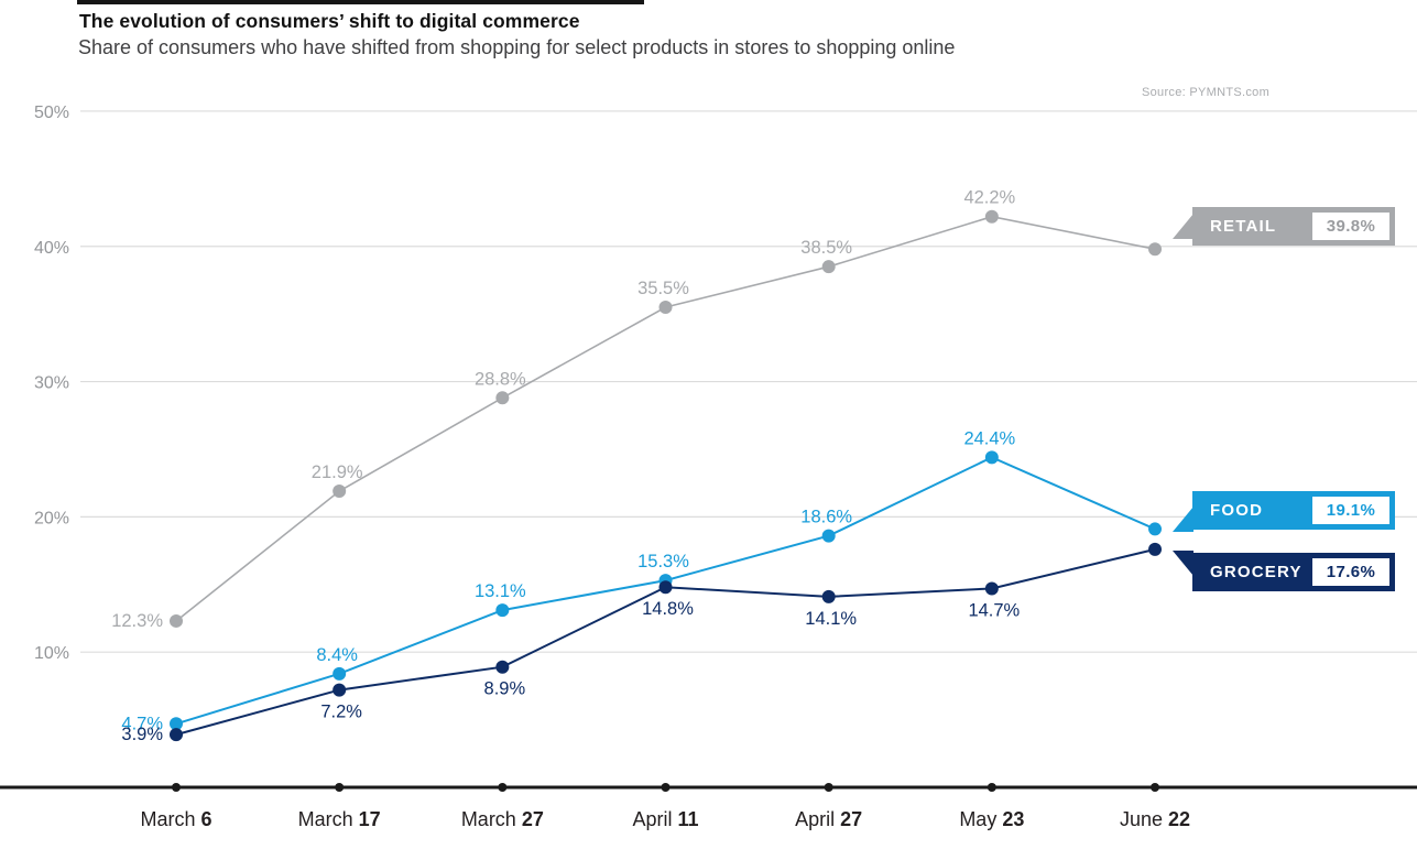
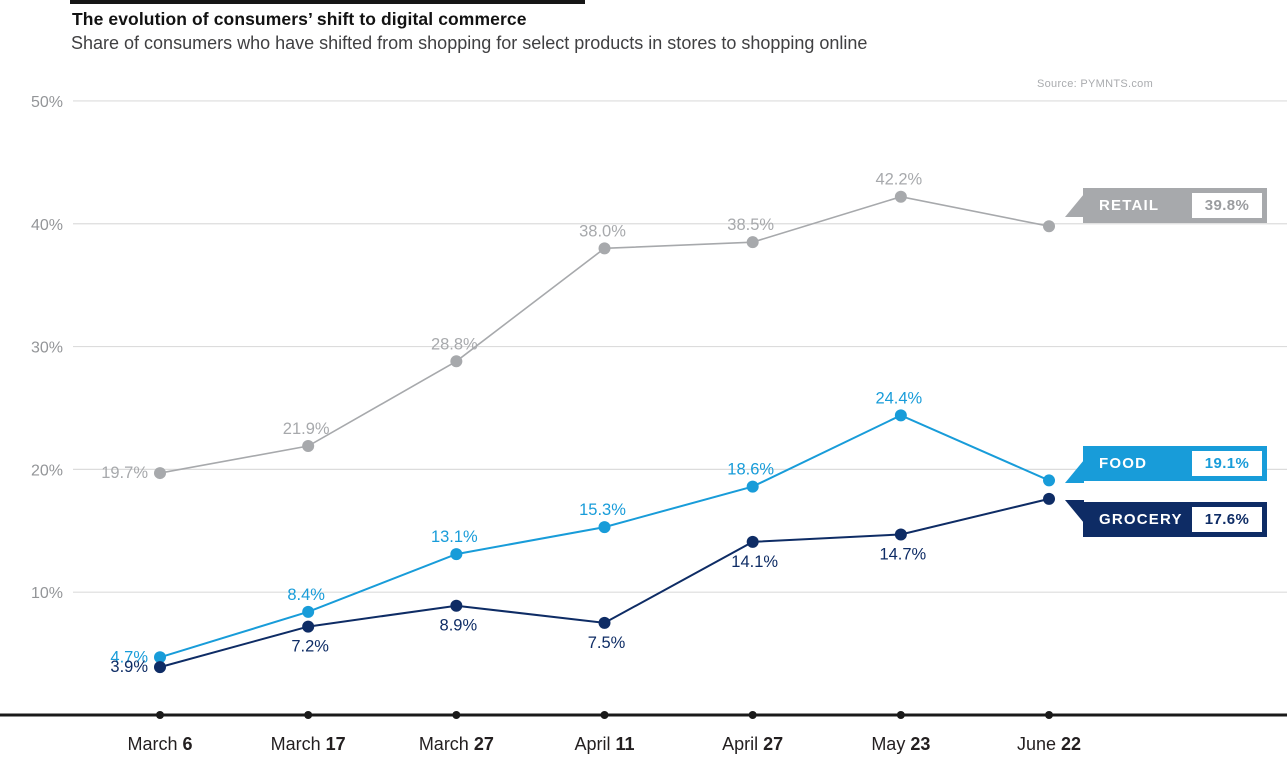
RETAIL/March 6: 12.3% -> 19.7%
RETAIL/April 11: 35.5% -> 38.0%
GROCERY/April 11: 14.8% -> 7.5%
